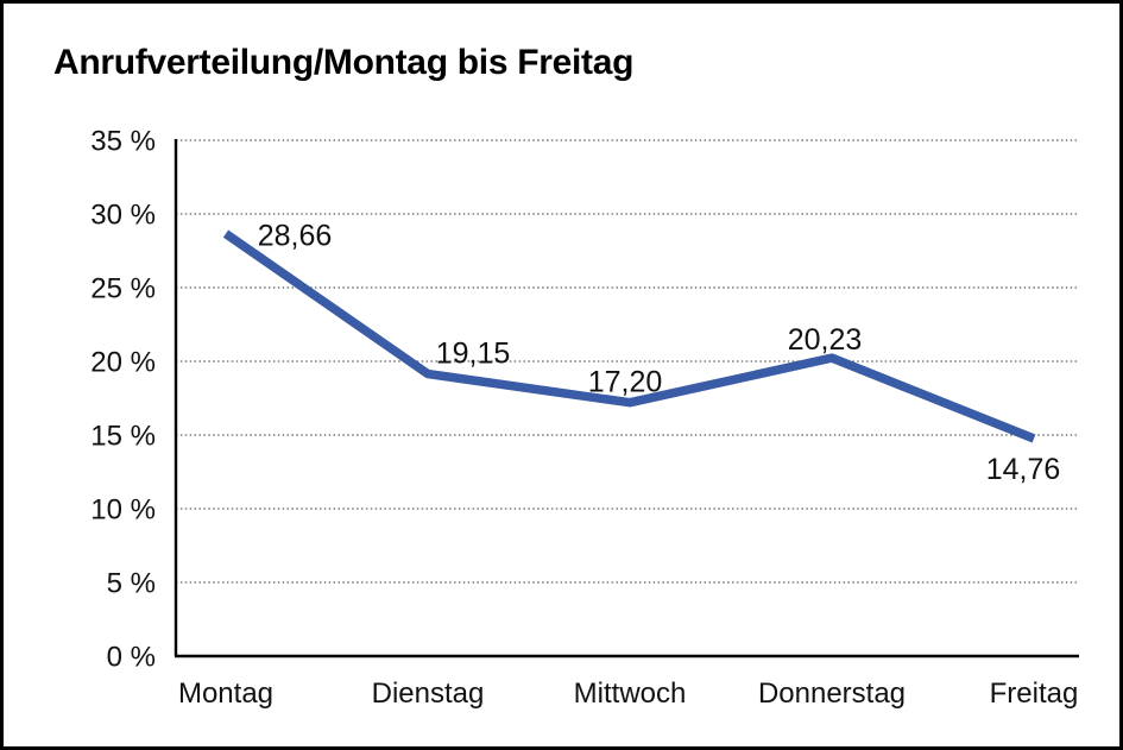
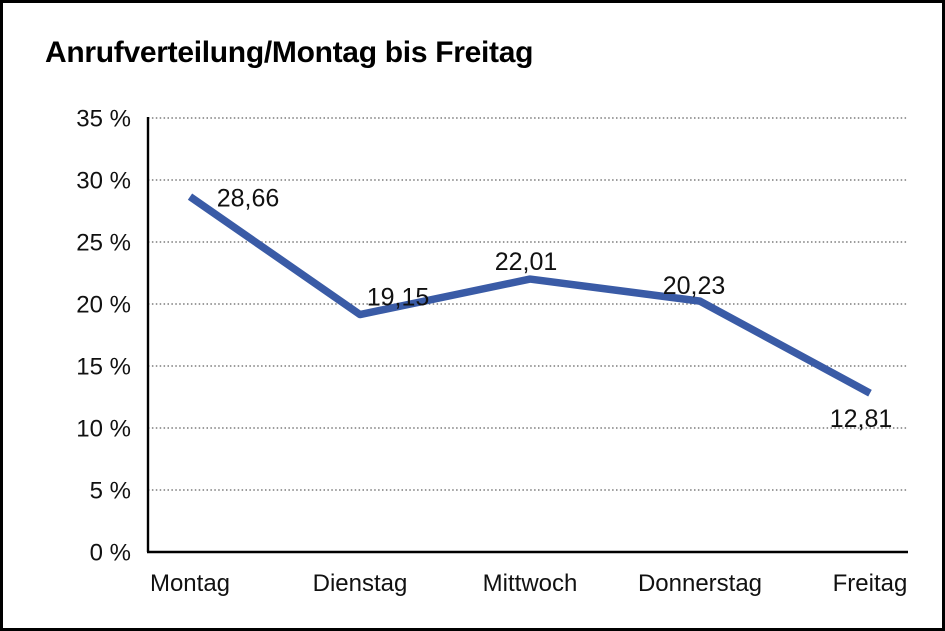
Mittwoch: 17,20 -> 22,01
Freitag: 14,76 -> 12,81
